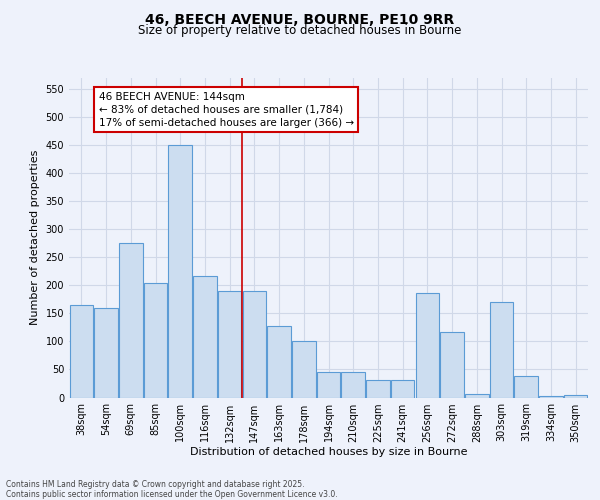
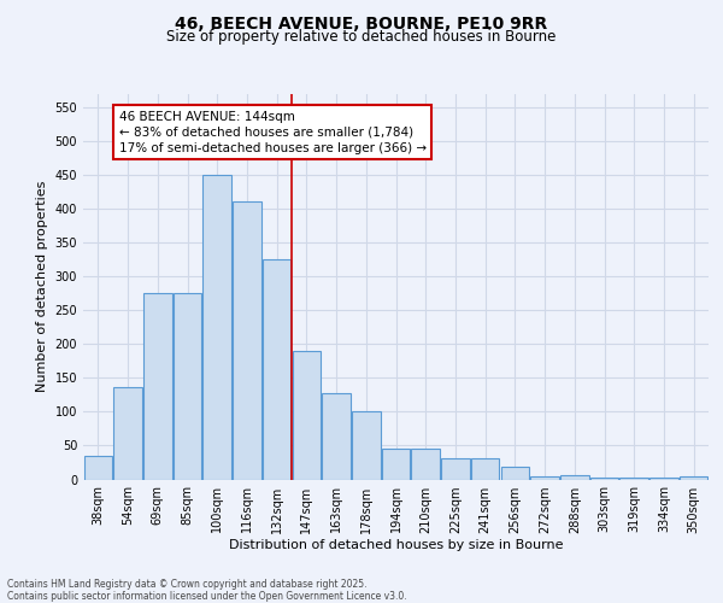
38sqm: 164 -> 35
54sqm: 160 -> 137
85sqm: 204 -> 275
116sqm: 216 -> 410
132sqm: 190 -> 325
256sqm: 186 -> 18
272sqm: 116 -> 5
303sqm: 170 -> 2
319sqm: 38 -> 2
